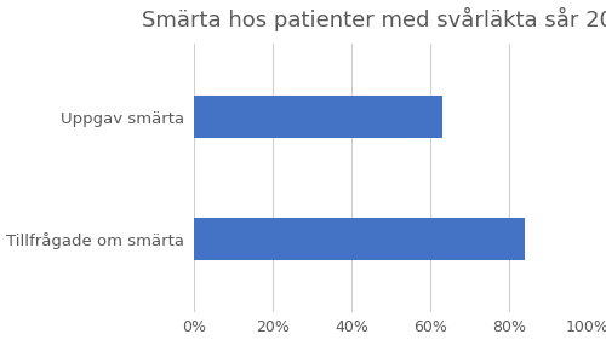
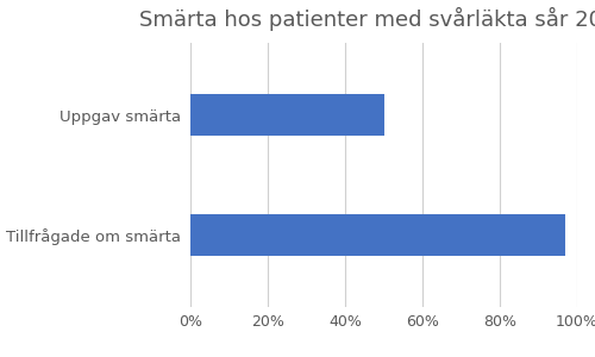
Uppgav smärta: 63% -> 50%
Tillfrågade om smärta: 84% -> 97%
